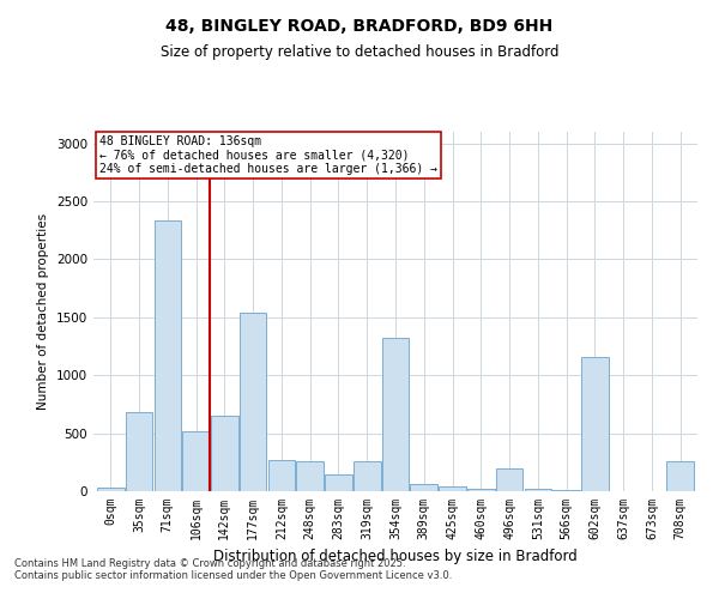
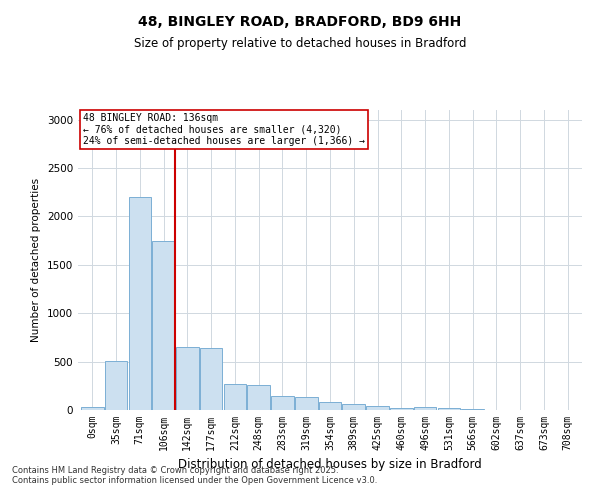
35sqm: 680 -> 510
71sqm: 2340 -> 2200
106sqm: 520 -> 1750
177sqm: 1540 -> 640
319sqm: 260 -> 130
354sqm: 1320 -> 80
496sqm: 200 -> 30
602sqm: 1160 -> 0
708sqm: 260 -> 0
